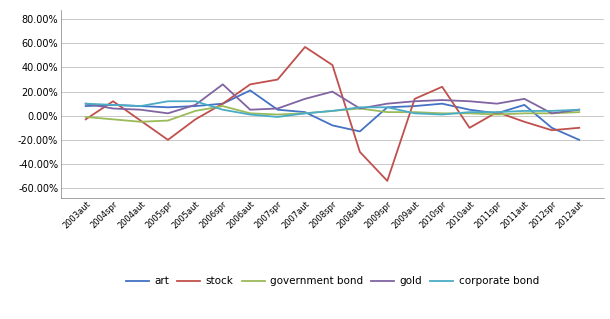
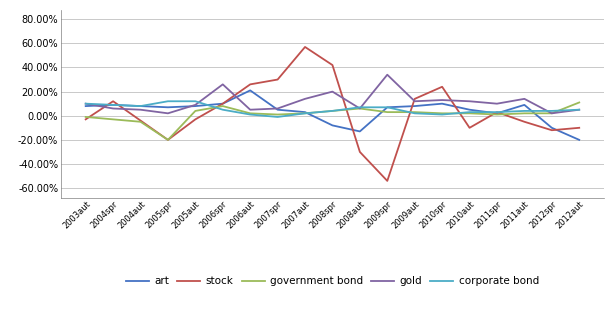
government bond/2005spr: -4% -> -20%
gold/2009spr: 10% -> 34%
government bond/2012aut: 3% -> 11%
